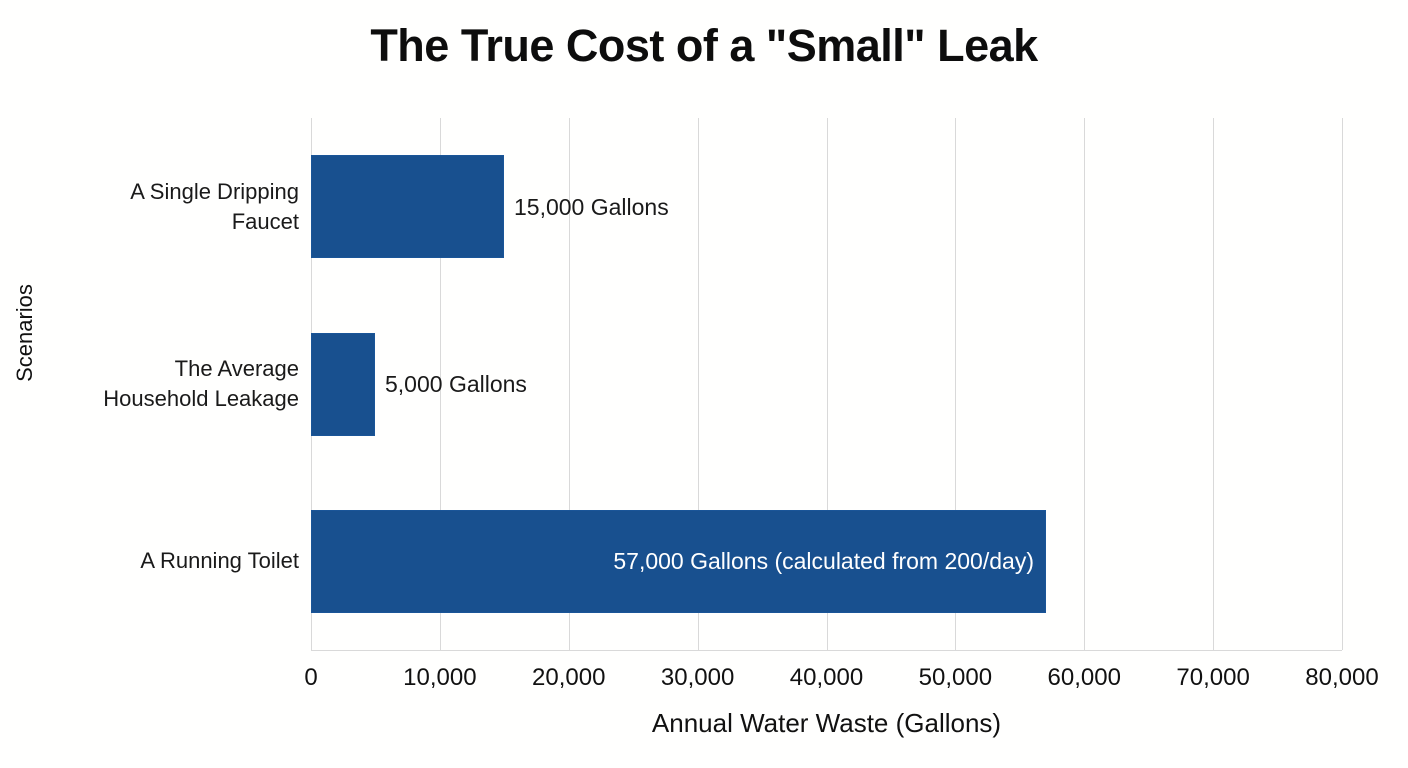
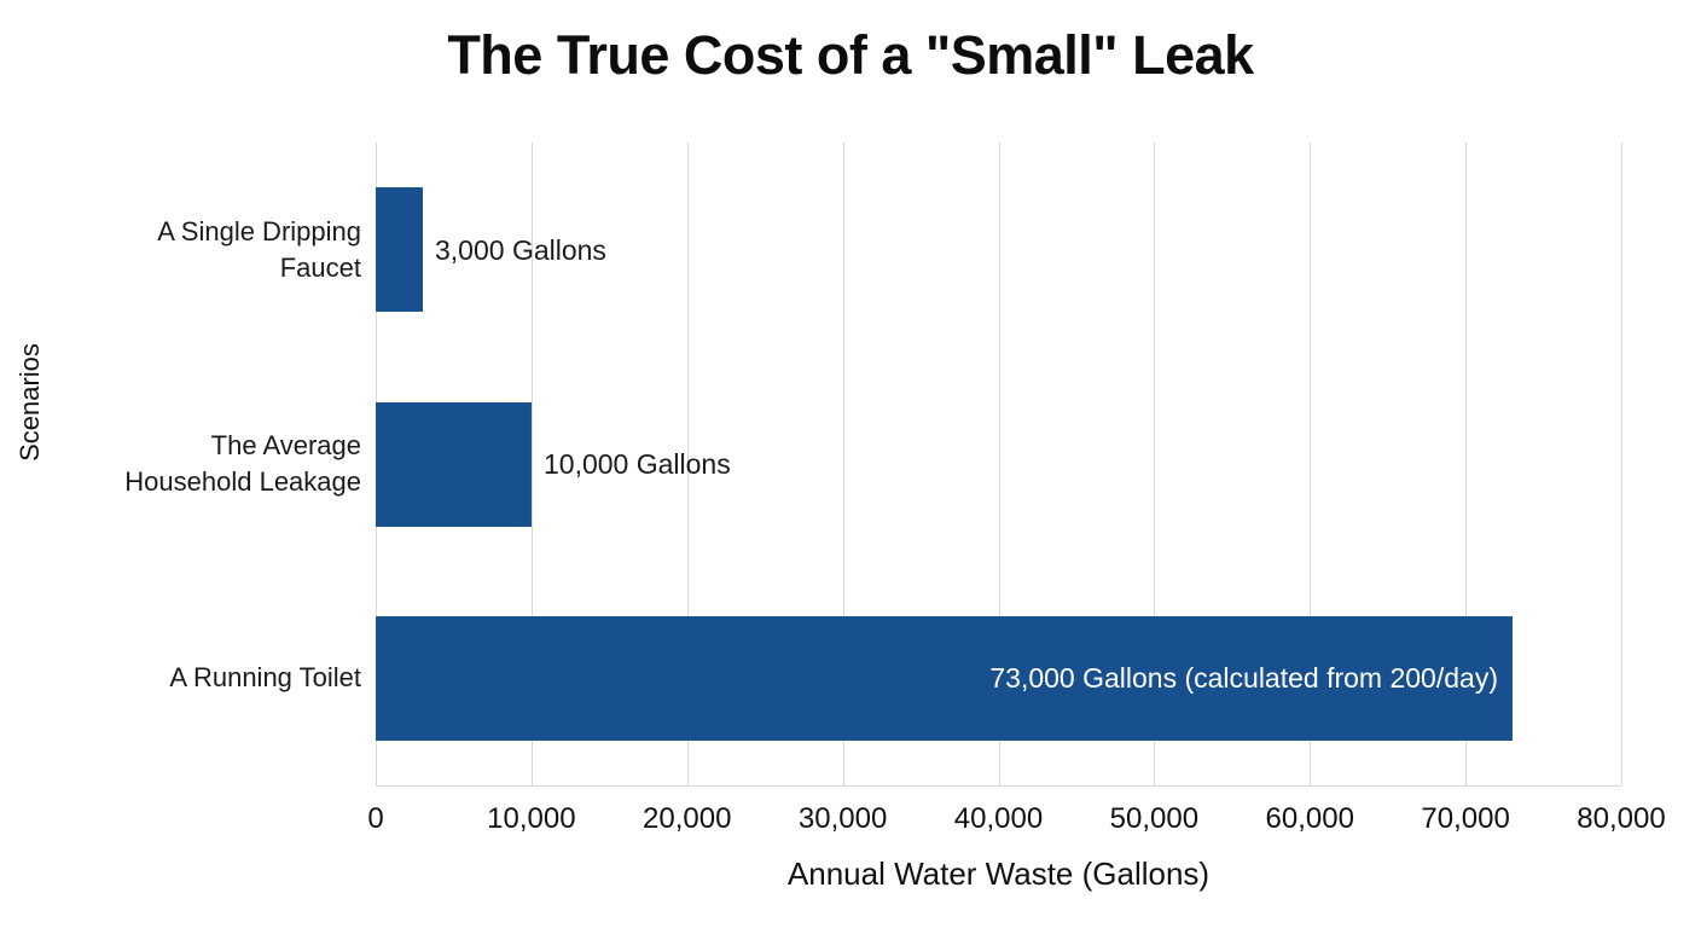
A Single Dripping Faucet: 15,000 -> 3,000
The Average Household Leakage: 5,000 -> 10,000
A Running Toilet: 57,000 -> 73,000
